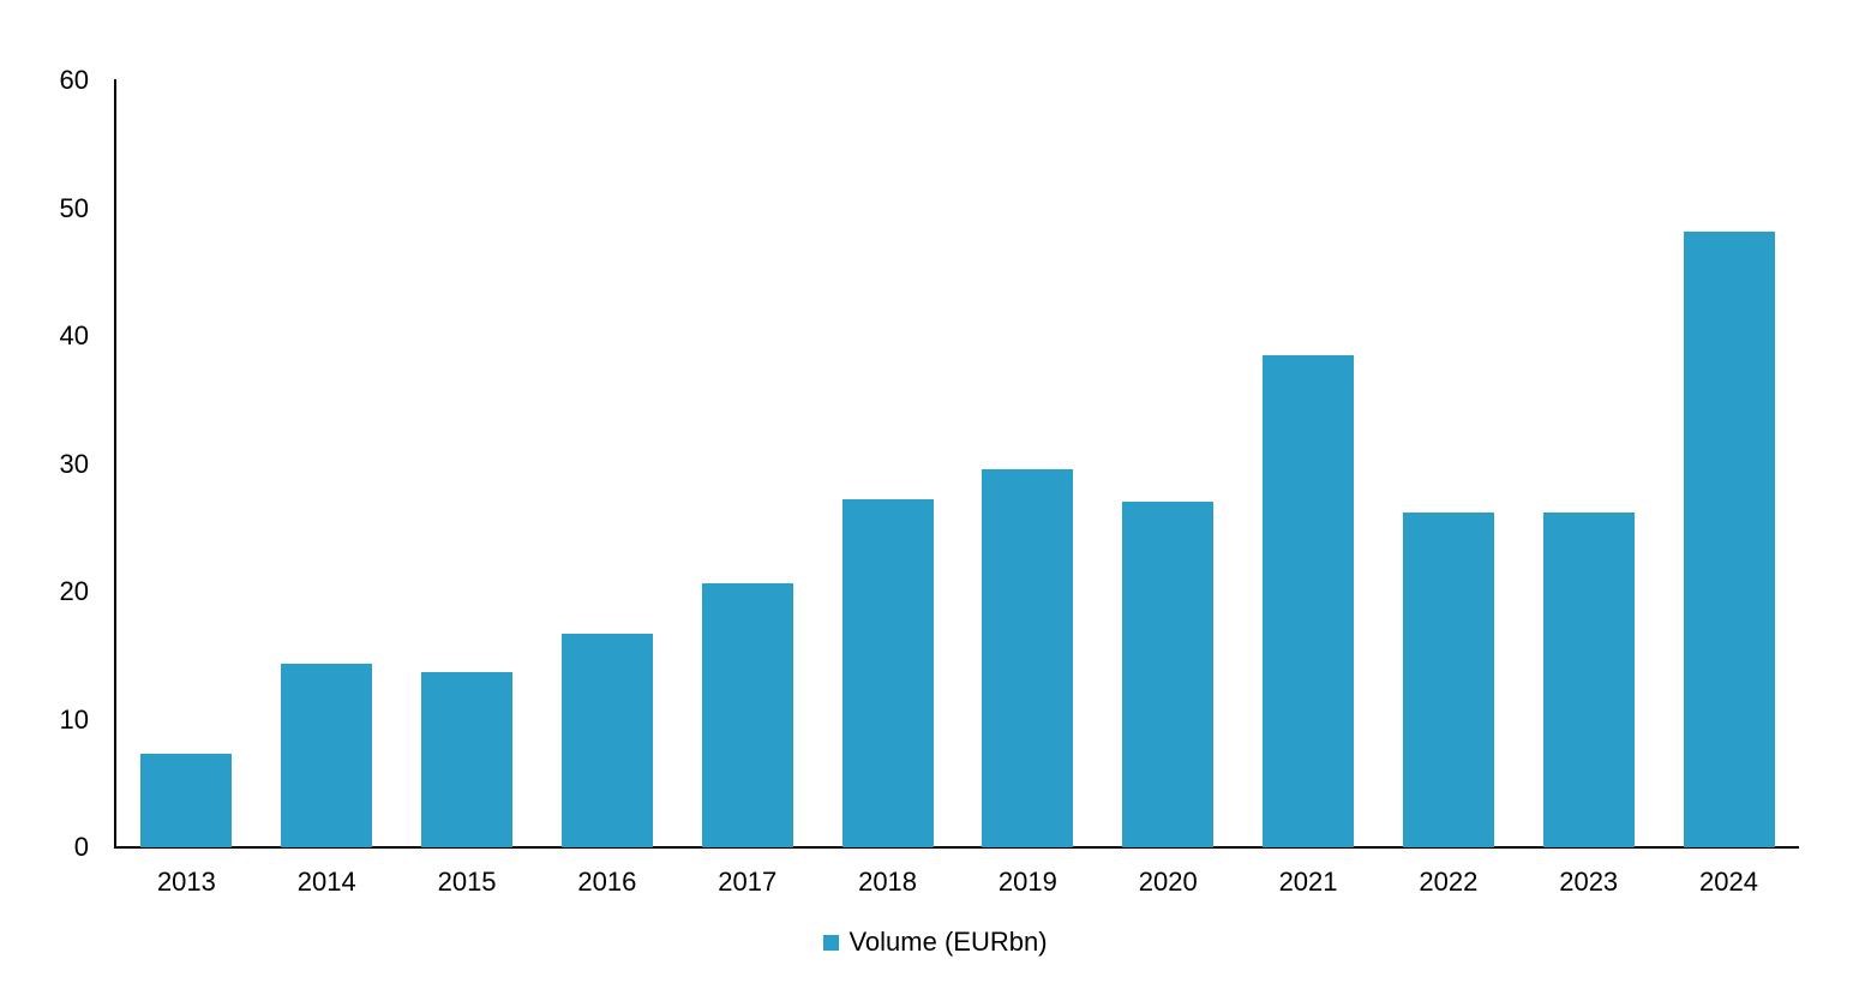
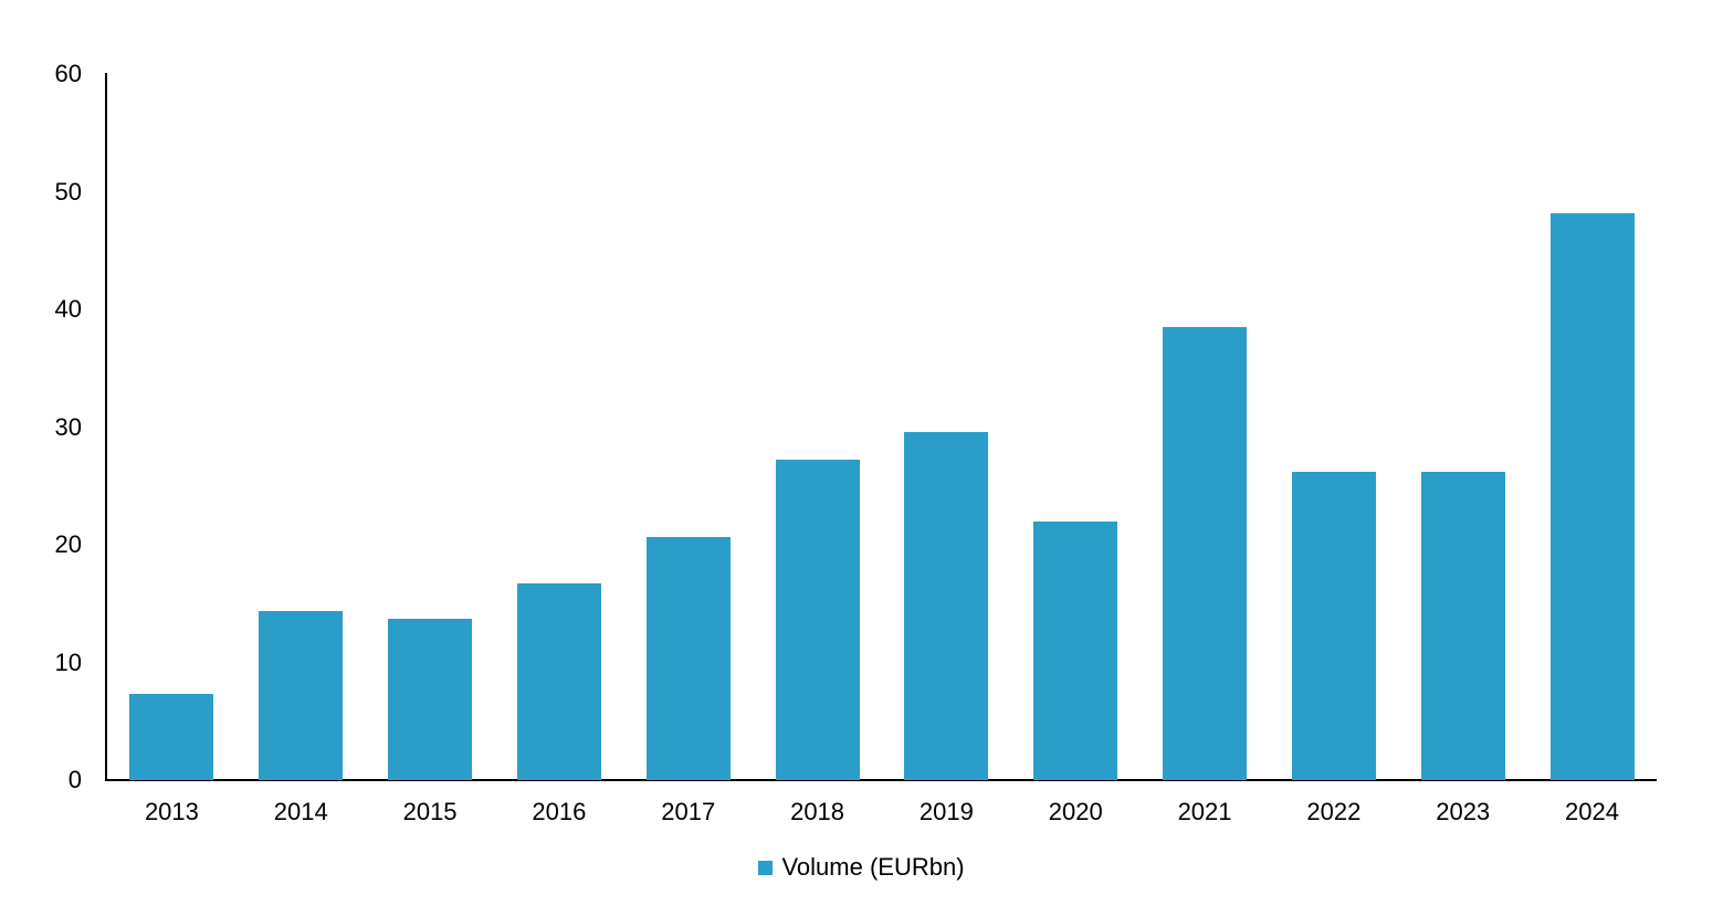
2020: 27.0 -> 22.0
